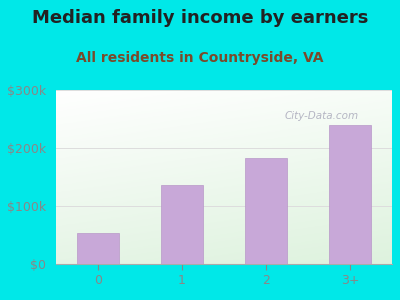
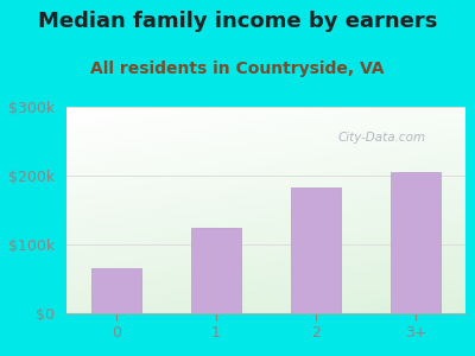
0: $54k -> $65k
1: $136k -> $125k
3+: $240k -> $205k
